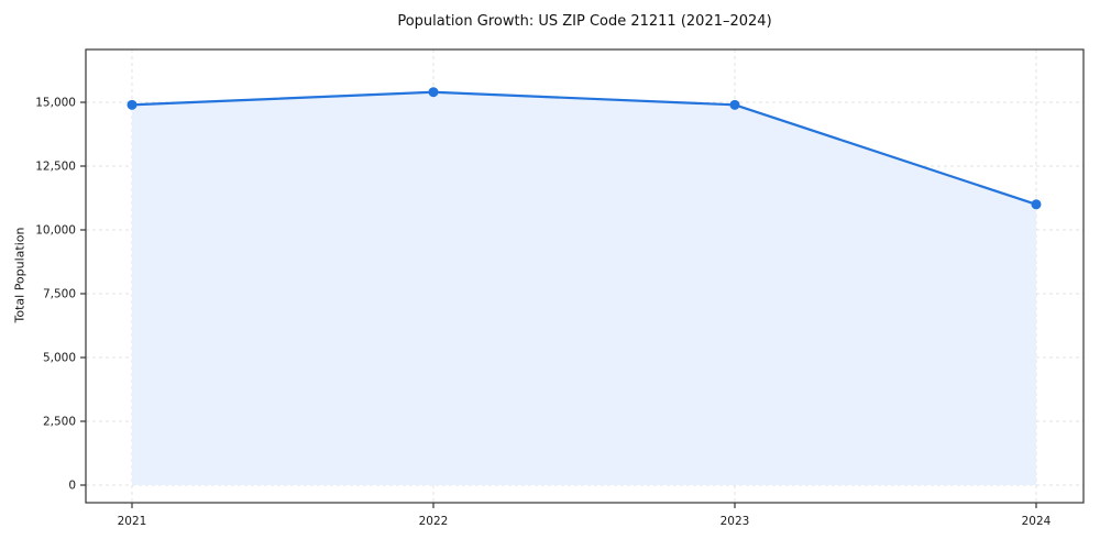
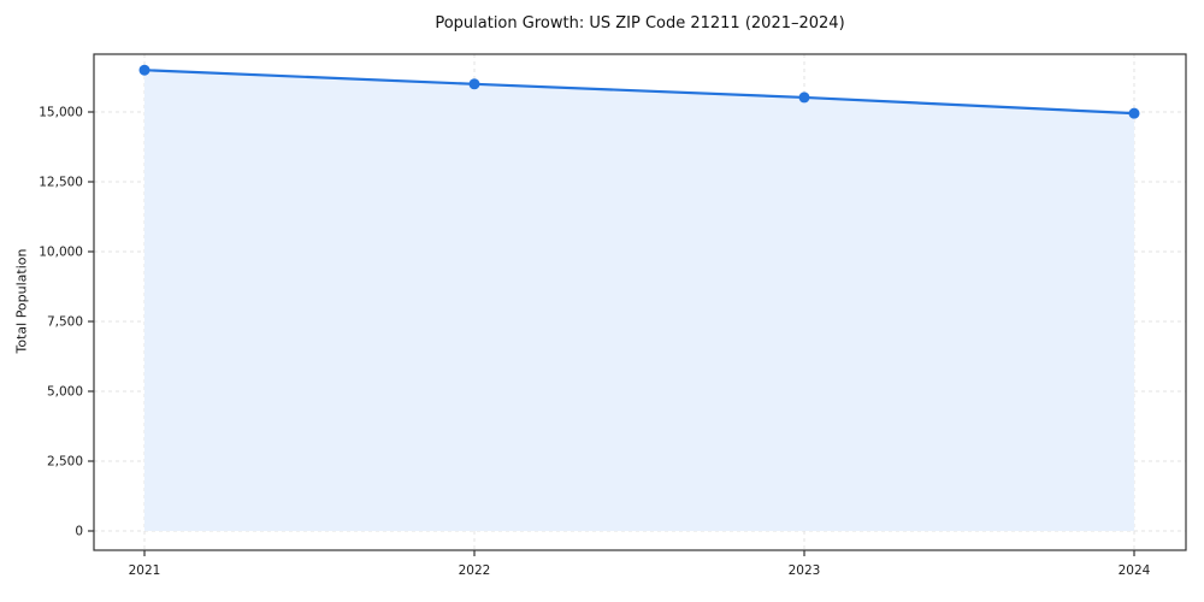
2021: 14900 -> 16500
2022: 15400 -> 16000
2023: 14900 -> 15500
2024: 11000 -> 15000
